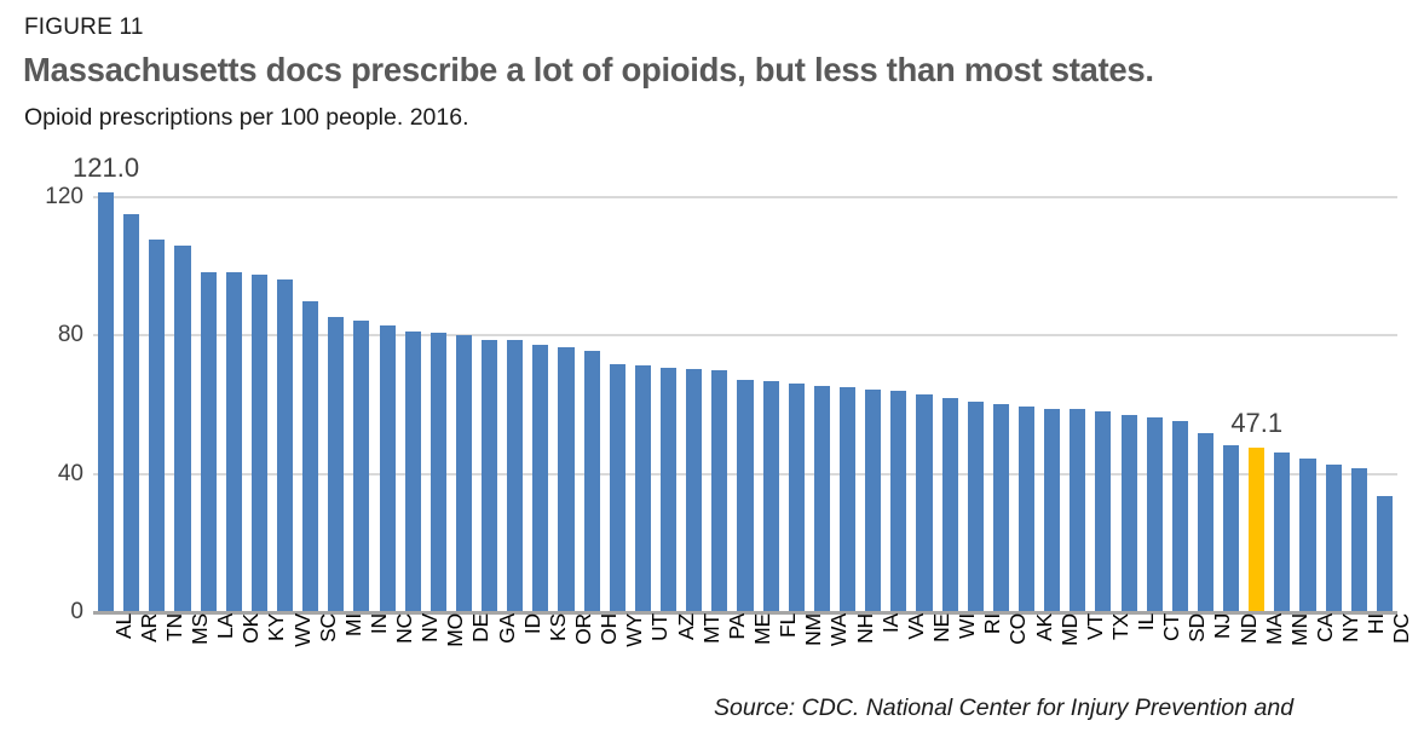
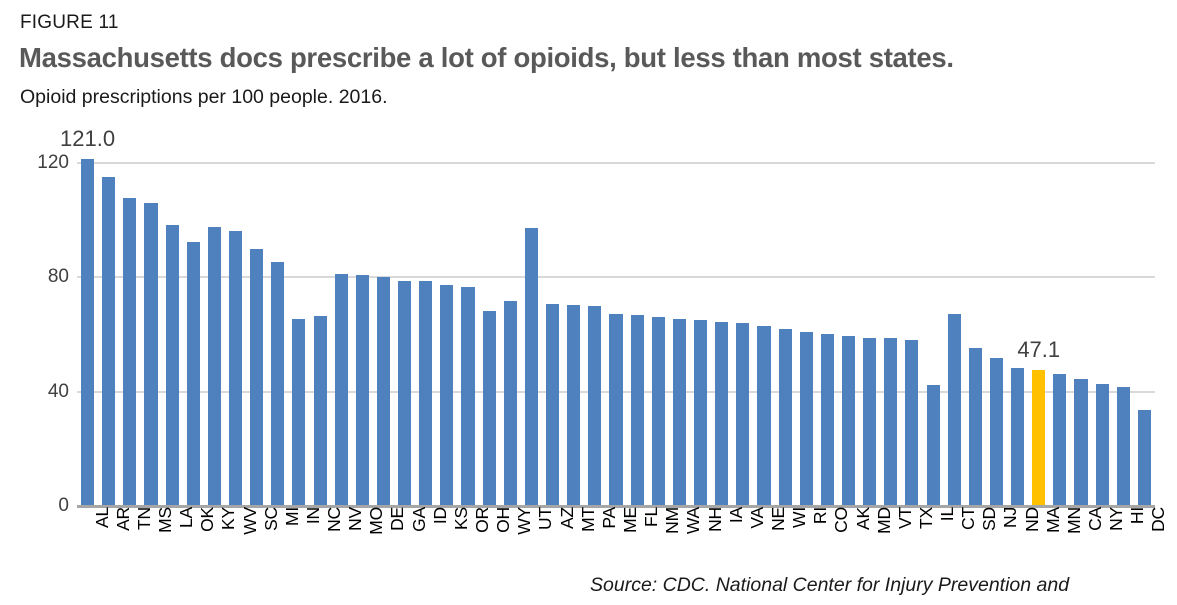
OK: 98 -> 92
IN: 84 -> 65
NC: 82 -> 66
OH: 75 -> 68
UT: 71 -> 97
IL: 57 -> 42
CT: 56 -> 67
